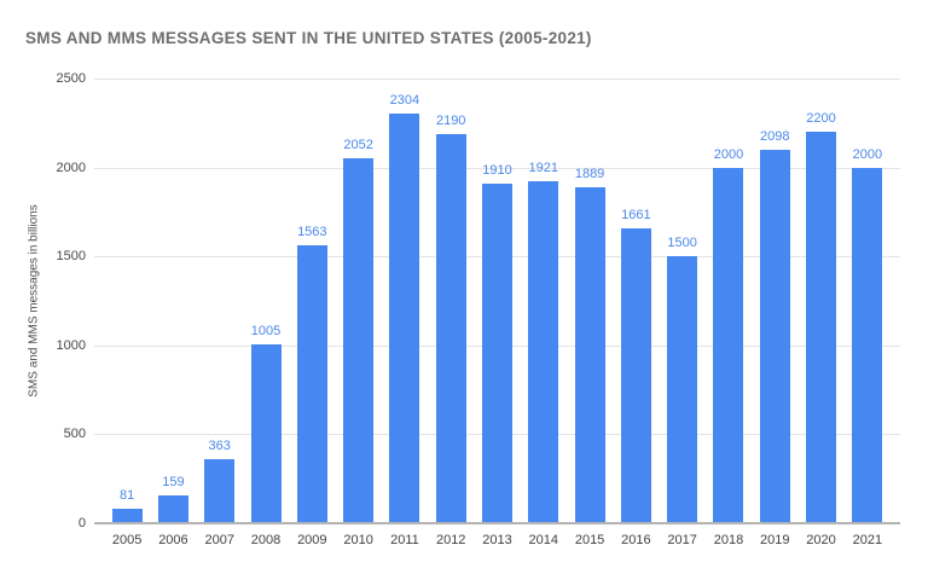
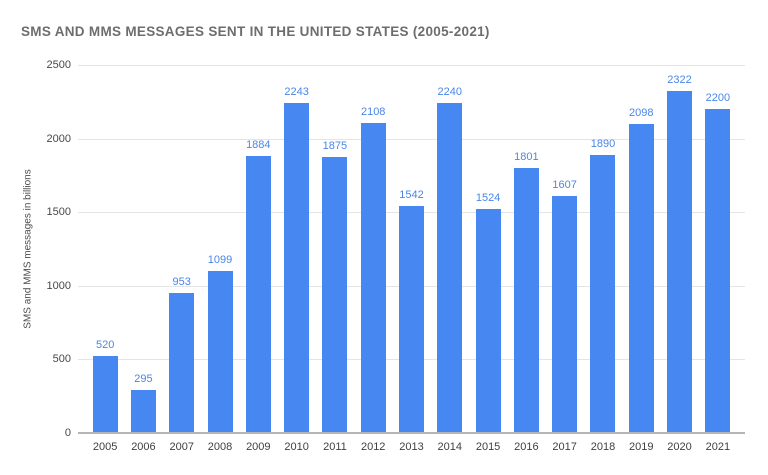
2005: 81 -> 520
2006: 159 -> 295
2007: 363 -> 953
2008: 1005 -> 1099
2009: 1563 -> 1884
2010: 2052 -> 2243
2011: 2304 -> 1875
2012: 2190 -> 2108
2013: 1910 -> 1542
2014: 1921 -> 2240
2015: 1889 -> 1524
2016: 1661 -> 1801
2017: 1500 -> 1607
2018: 2000 -> 1890
2020: 2200 -> 2322
2021: 2000 -> 2200
